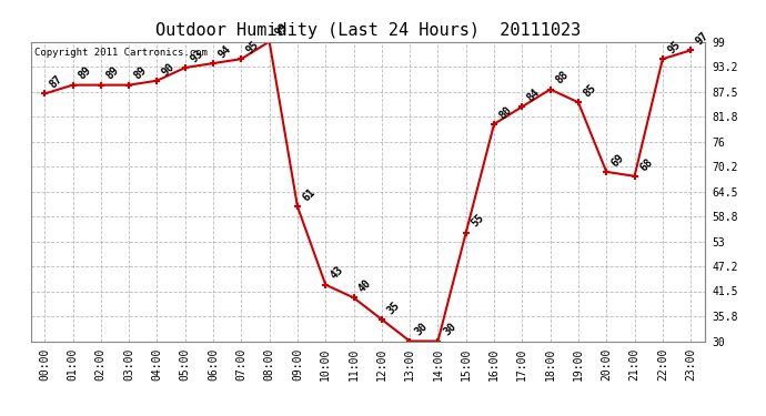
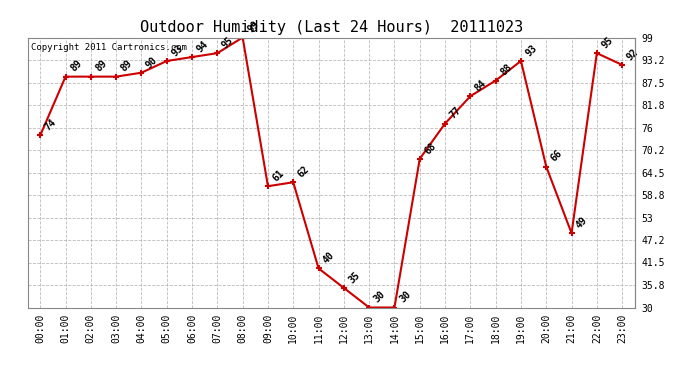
00:00: 87 -> 74
10:00: 43 -> 62
15:00: 55 -> 68
16:00: 80 -> 77
19:00: 85 -> 93
20:00: 69 -> 66
21:00: 68 -> 49
23:00: 97 -> 92
